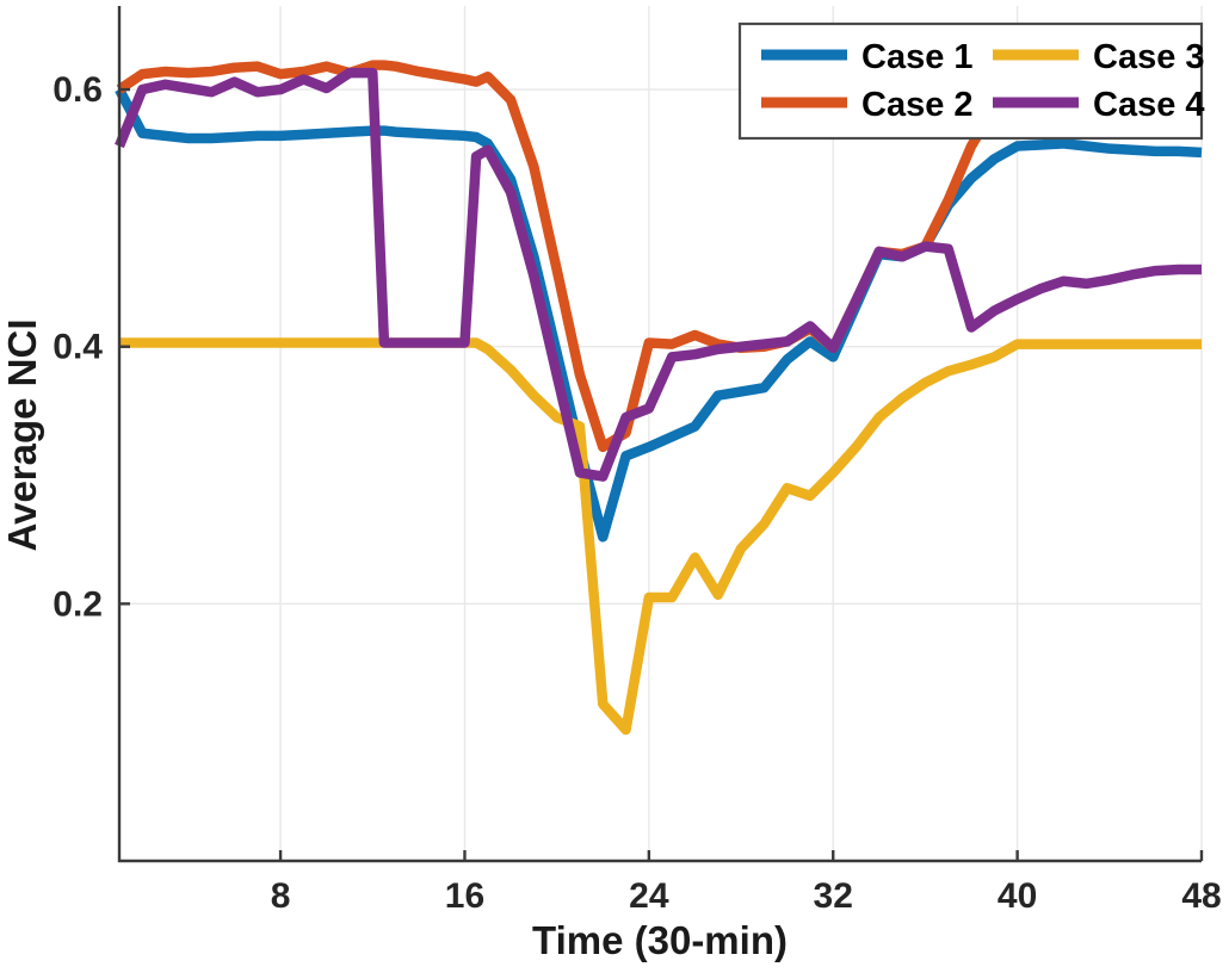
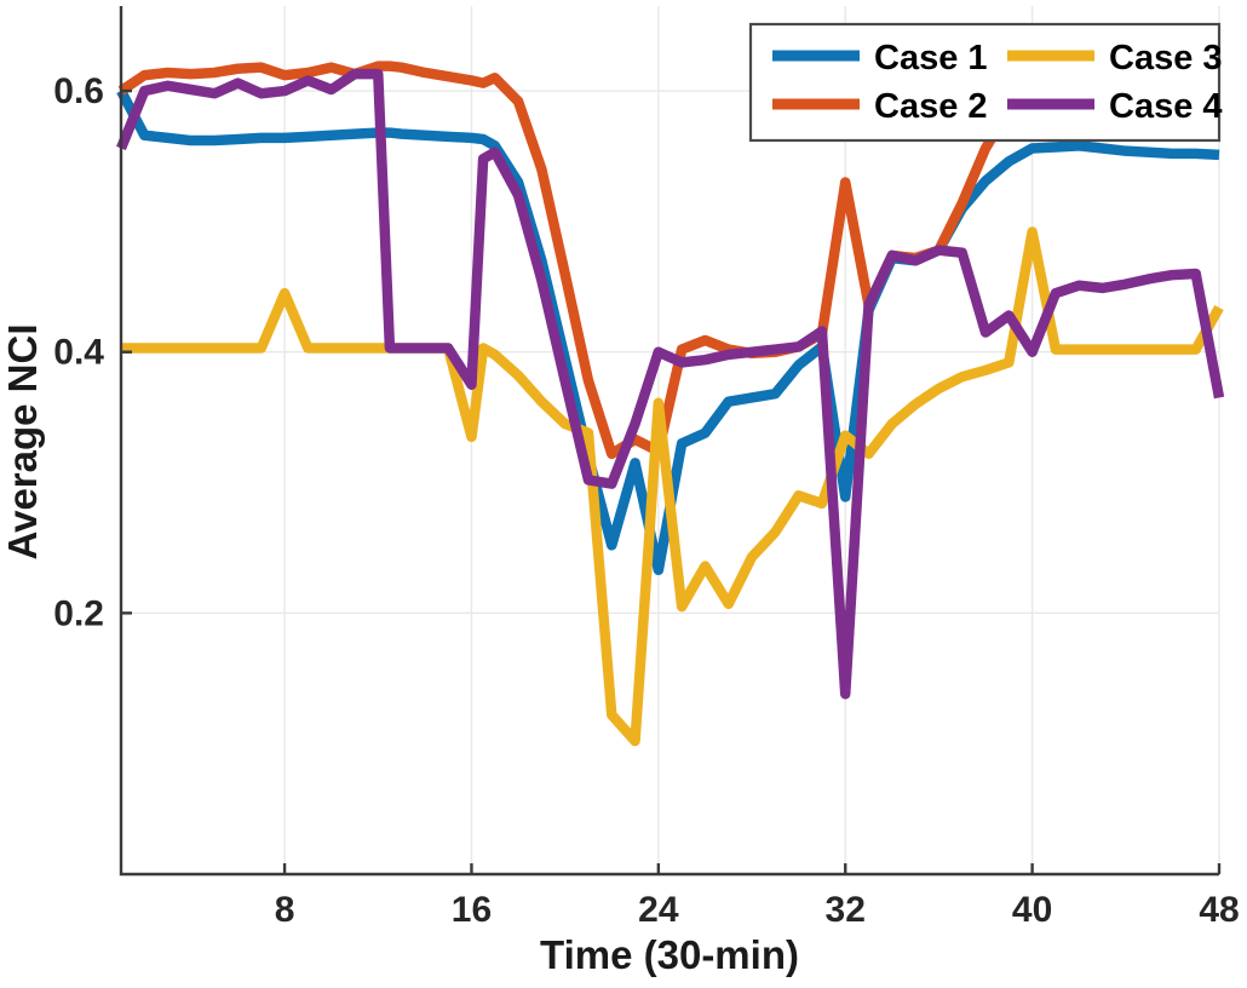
Case 3/8: 0.403 -> 0.445
Case 3/16: 0.403 -> 0.335
Case 4/16: 0.403 -> 0.375
Case 1/24: 0.322 -> 0.233
Case 2/24: 0.403 -> 0.324
Case 3/24: 0.205 -> 0.361
Case 4/24: 0.352 -> 0.400
Case 1/32: 0.392 -> 0.289
Case 2/32: 0.399 -> 0.530
Case 3/32: 0.302 -> 0.336
Case 4/32: 0.399 -> 0.138
Case 3/40: 0.402 -> 0.492
Case 4/40: 0.437 -> 0.400
Case 3/48: 0.402 -> 0.434
Case 4/48: 0.460 -> 0.365
